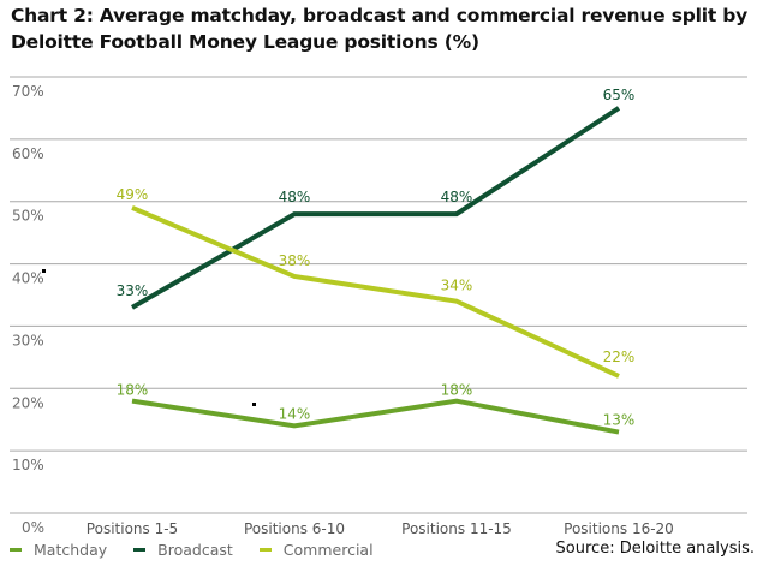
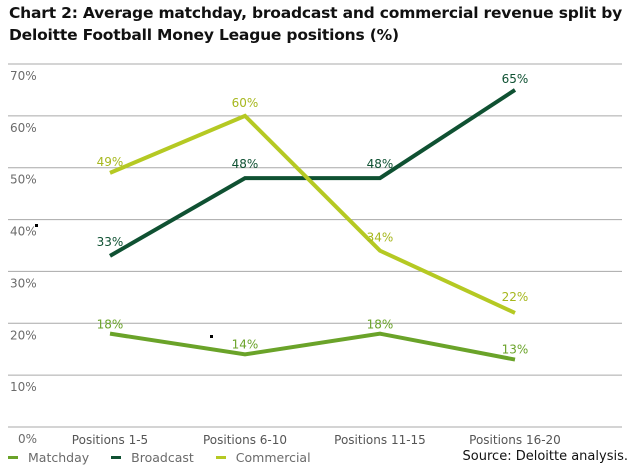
Commercial/Positions 6-10: 38% -> 60%
